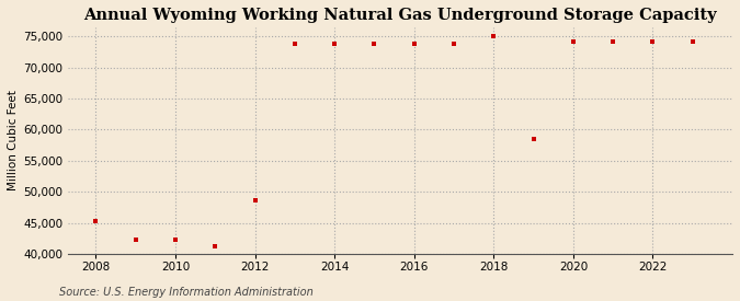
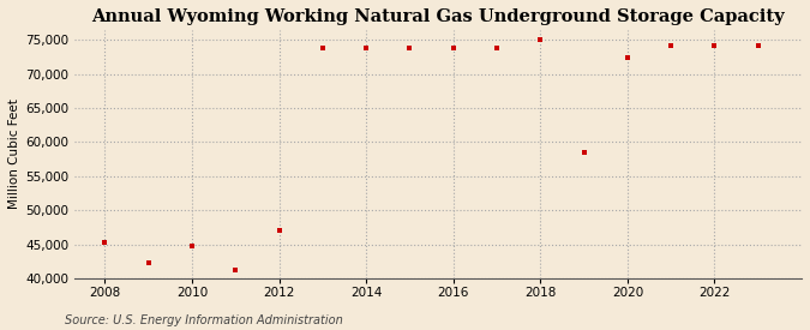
2010: 42,200 -> 44,800
2012: 48,700 -> 47,000
2020: 74,200 -> 72,400
